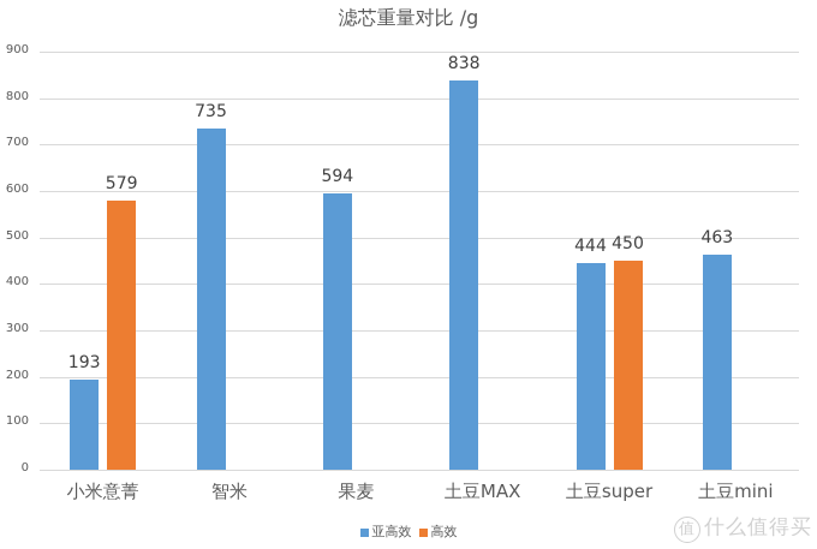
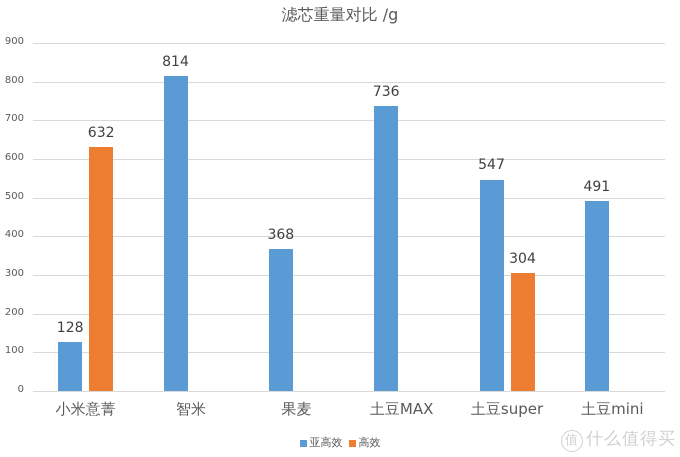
亚高效/小米意菁: 193 -> 128
高效/小米意菁: 579 -> 632
亚高效/智米: 735 -> 814
亚高效/果麦: 594 -> 368
亚高效/土豆MAX: 838 -> 736
亚高效/土豆super: 444 -> 547
高效/土豆super: 450 -> 304
亚高效/土豆mini: 463 -> 491
